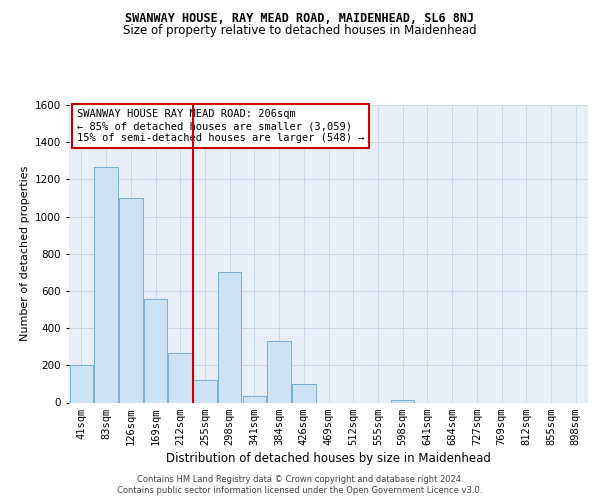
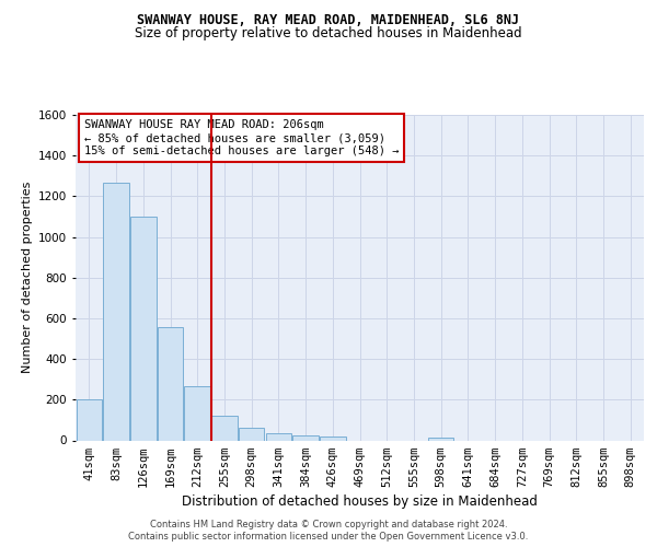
298sqm: 700 -> 60
384sqm: 330 -> 20
426sqm: 100 -> 20
